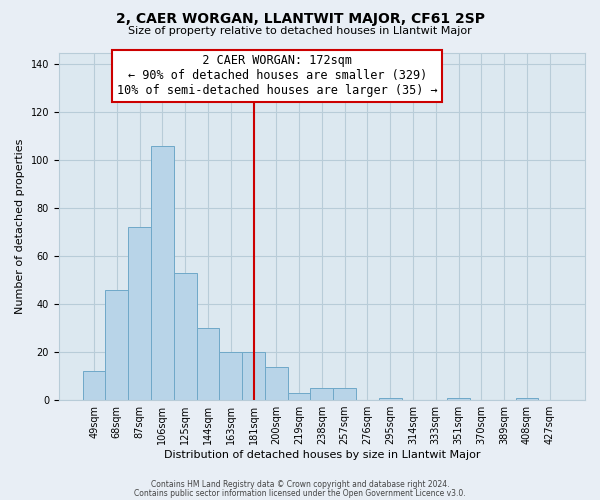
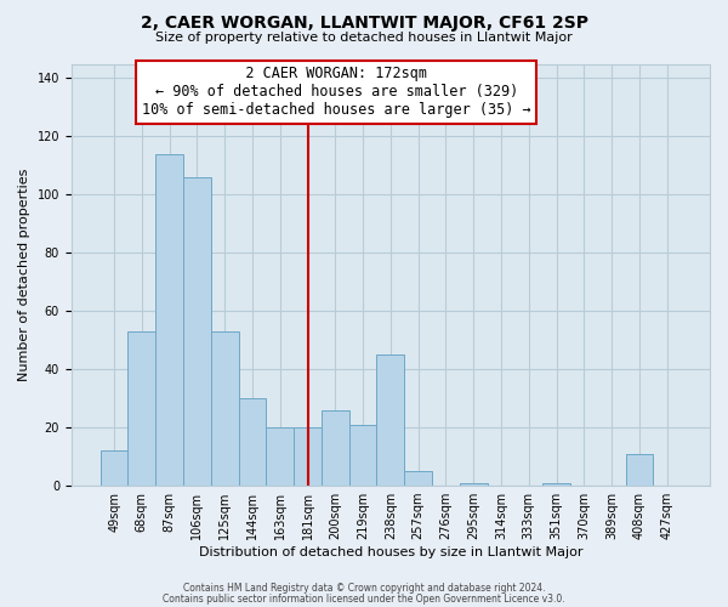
68sqm: 46 -> 53
87sqm: 72 -> 114
200sqm: 14 -> 26
219sqm: 3 -> 21
238sqm: 5 -> 45
408sqm: 1 -> 11
